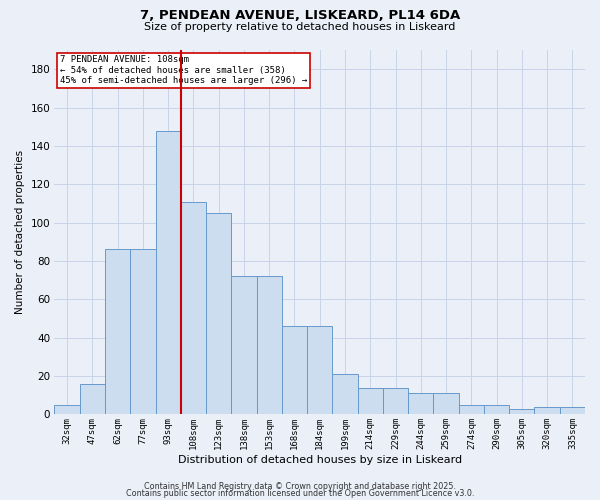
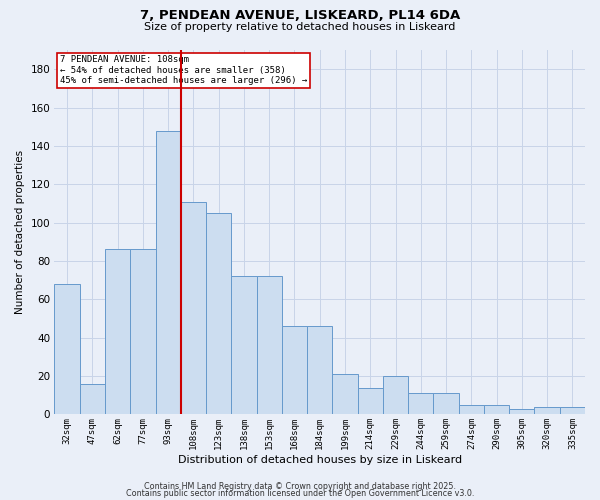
32sqm: 5 -> 68
229sqm: 14 -> 20
